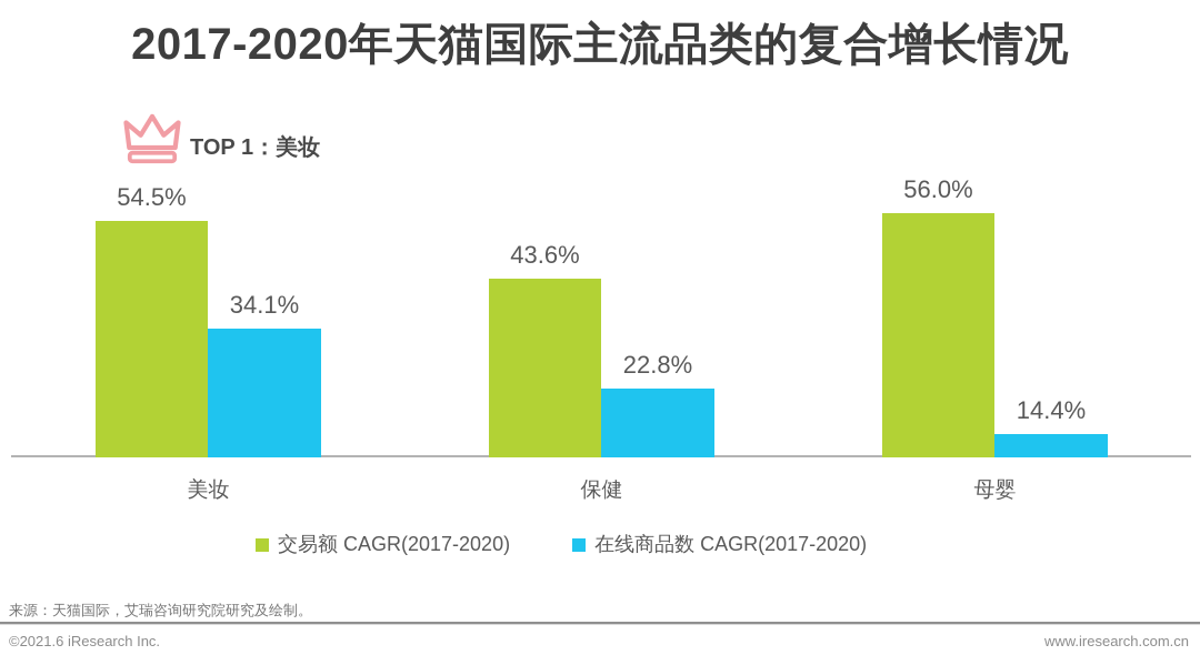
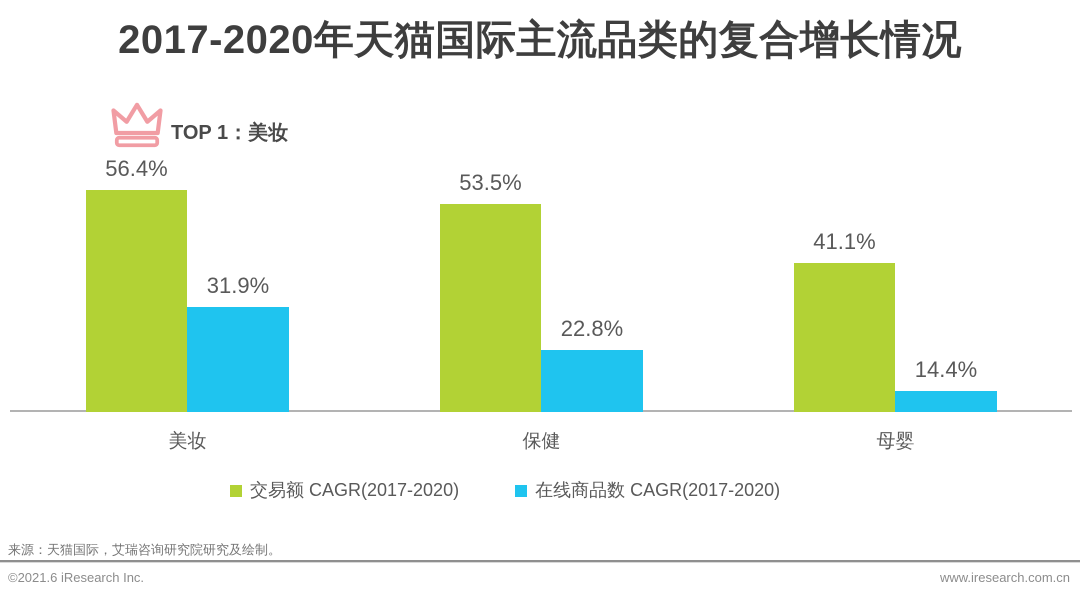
交易额 CAGR(2017-2020)/美妆: 54.5% -> 56.4%
在线商品数 CAGR(2017-2020)/美妆: 34.1% -> 31.9%
交易额 CAGR(2017-2020)/保健: 43.6% -> 53.5%
交易额 CAGR(2017-2020)/母婴: 56.0% -> 41.1%
